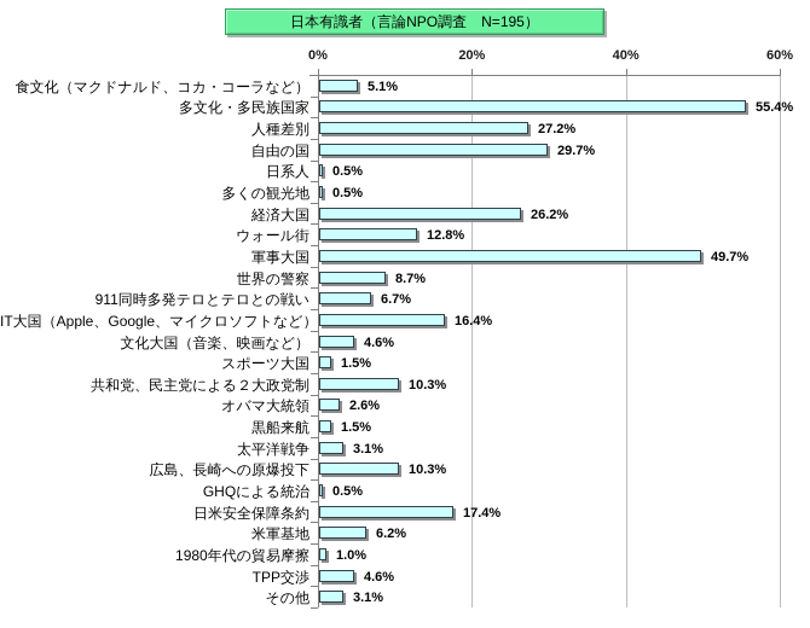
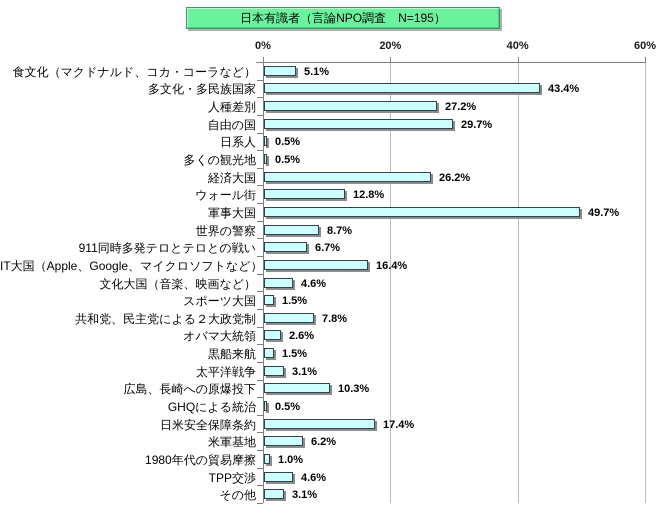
多文化・多民族国家: 55.4% -> 43.4%
共和党、民主党による２大政党制: 10.3% -> 7.8%
